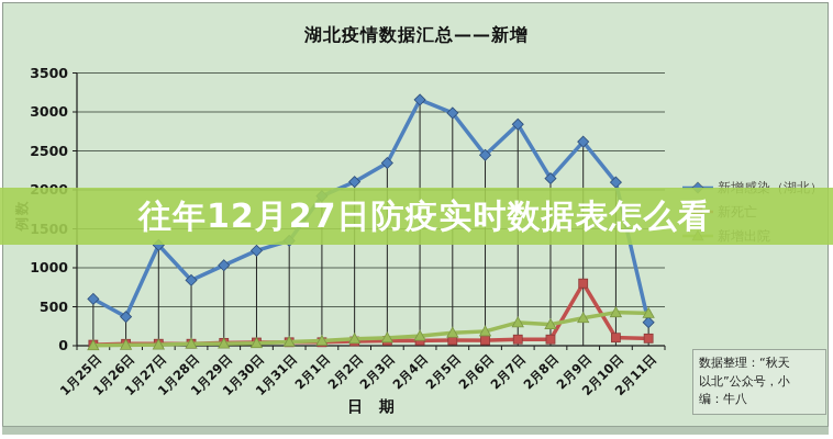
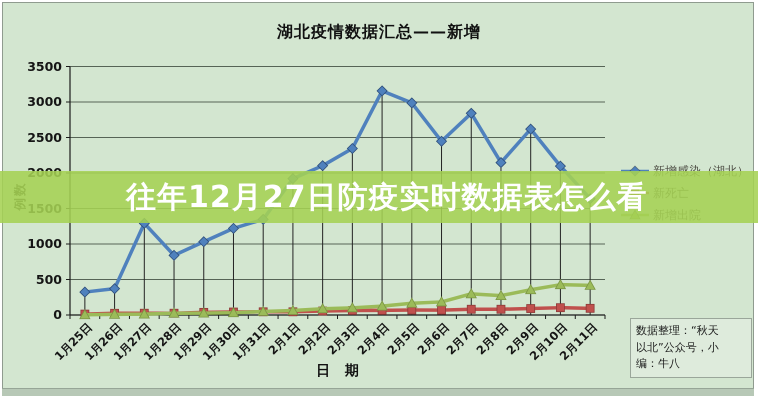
新增感染（湖北）/1月25日: 600 -> 300
新死亡/2月9日: 800 -> 100
新增感染（湖北）/2月11日: 300 -> 1600
